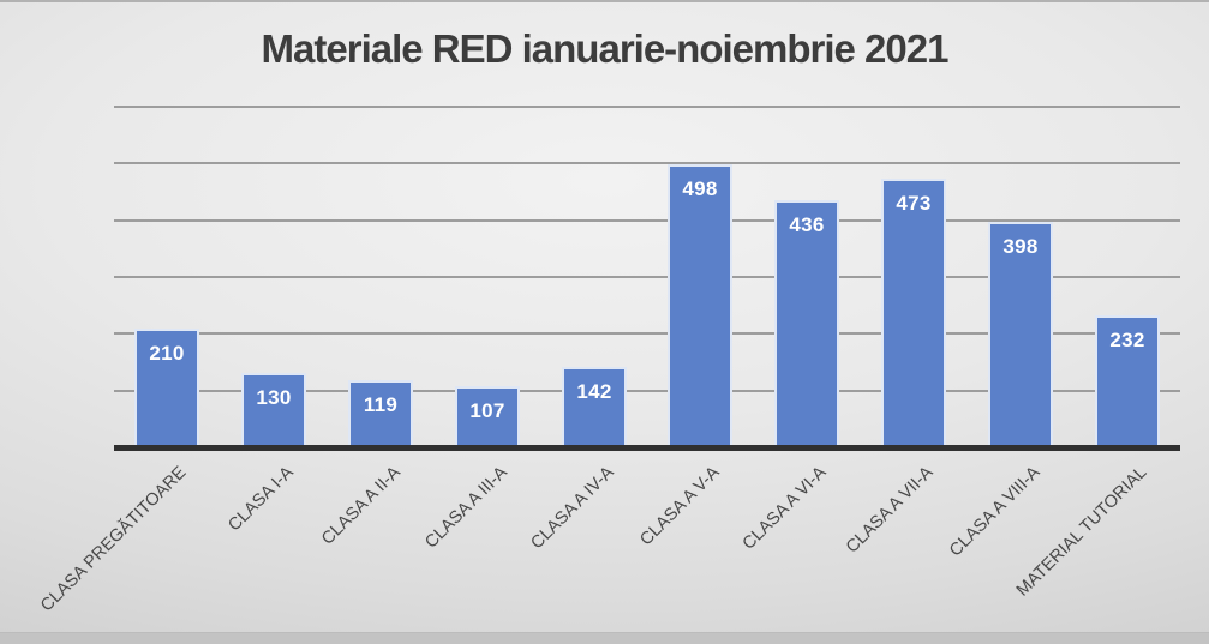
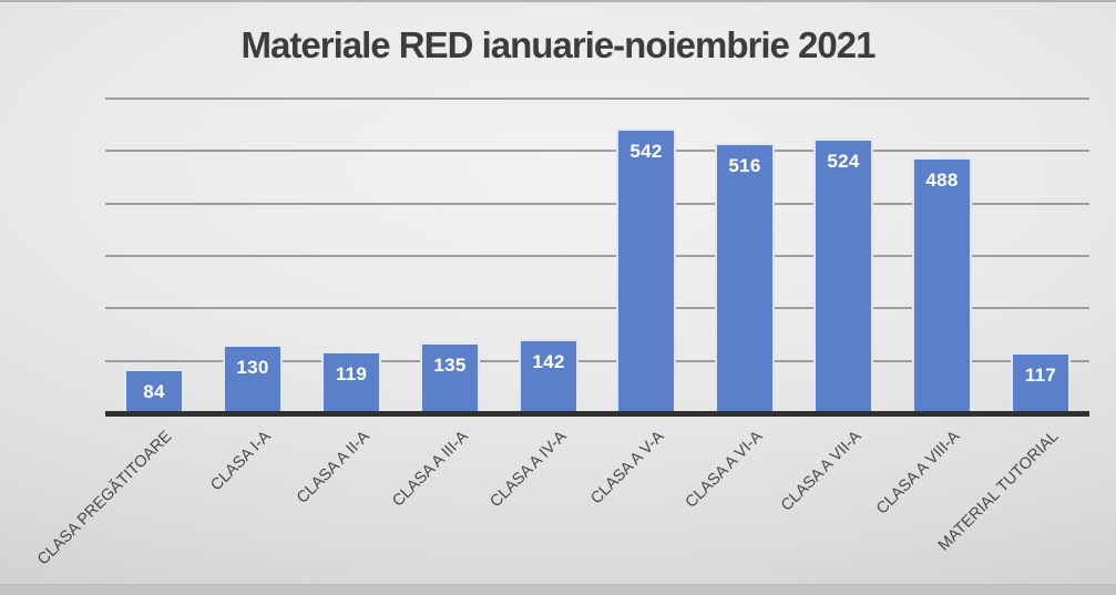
CLASA PREGĂTITOARE: 210 -> 84
CLASA A III-A: 107 -> 135
CLASA A V-A: 498 -> 542
CLASA A VI-A: 436 -> 516
CLASA A VII-A: 473 -> 524
CLASA A VIII-A: 398 -> 488
MATERIAL TUTORIAL: 232 -> 117
